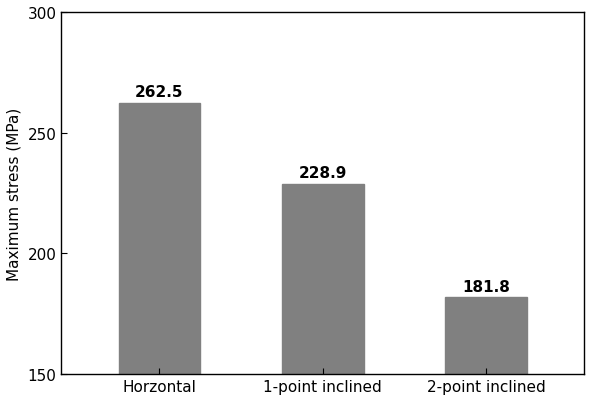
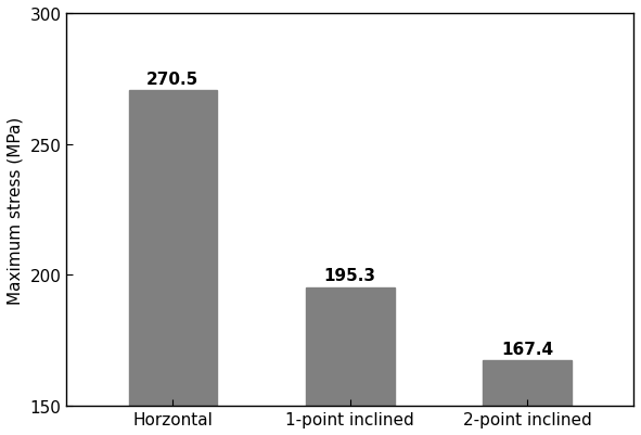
Horzontal: 262.5 -> 270.5
1-point inclined: 228.9 -> 195.3
2-point inclined: 181.8 -> 167.4
